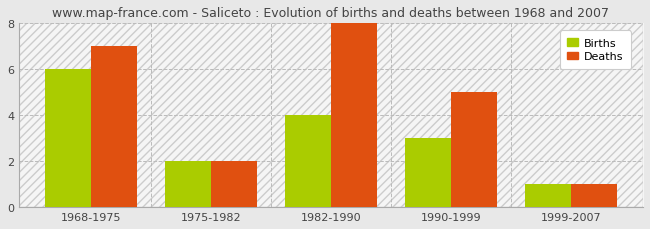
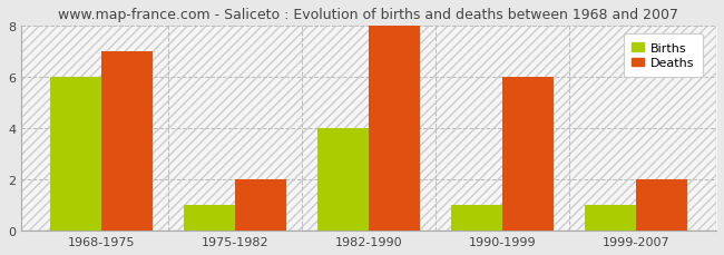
Births/1975-1982: 2 -> 1
Births/1990-1999: 3 -> 1
Deaths/1990-1999: 5 -> 6
Deaths/1999-2007: 1 -> 2
